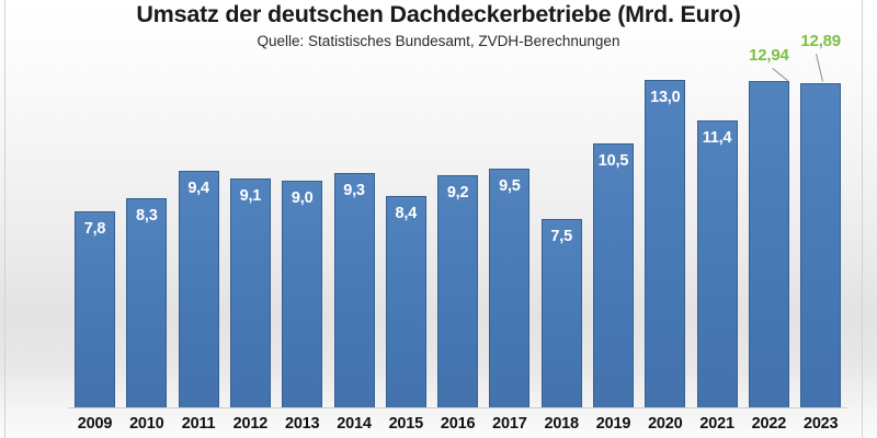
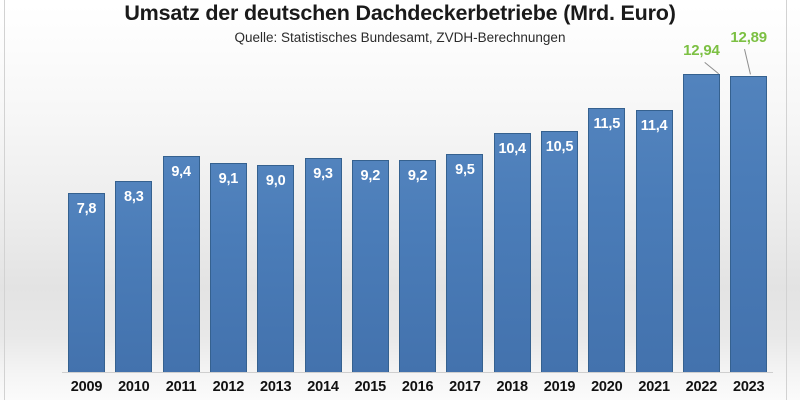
2015: 8,4 -> 9,2
2018: 7,5 -> 10,4
2020: 13,0 -> 11,5
